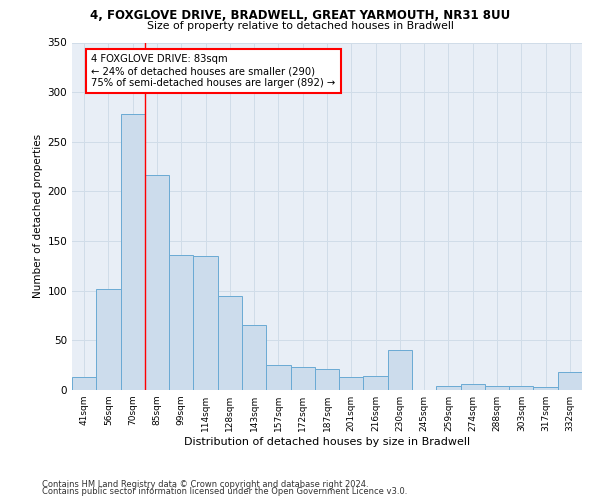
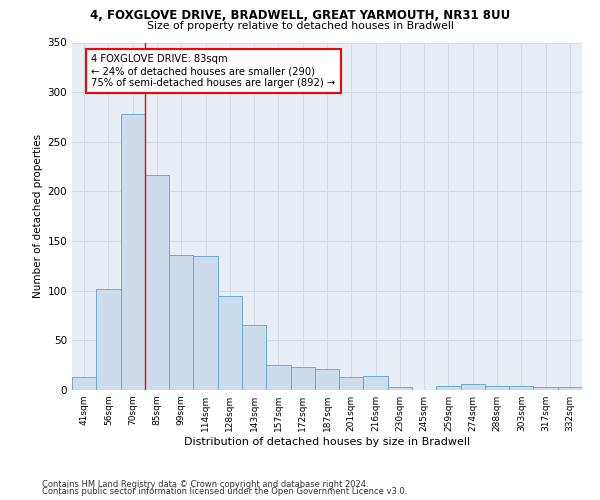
230sqm: 40 -> 3
332sqm: 18 -> 3
